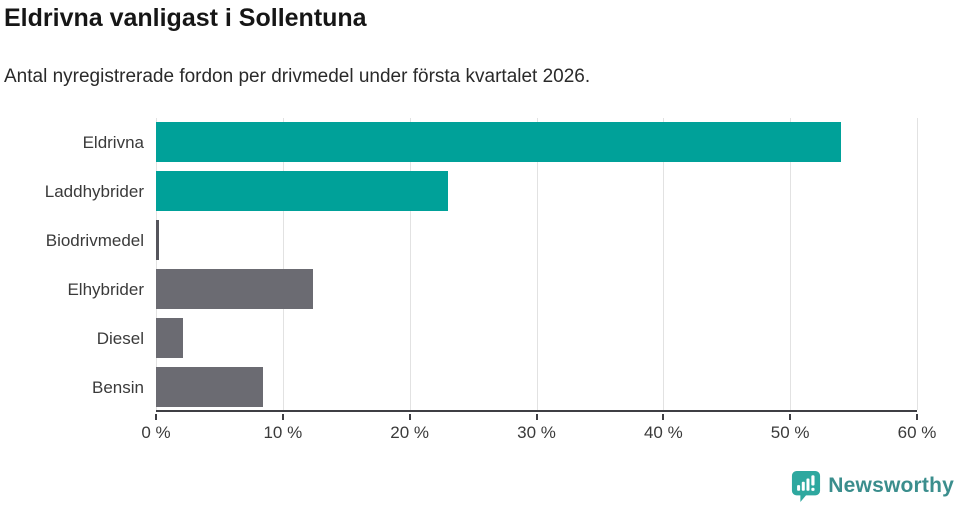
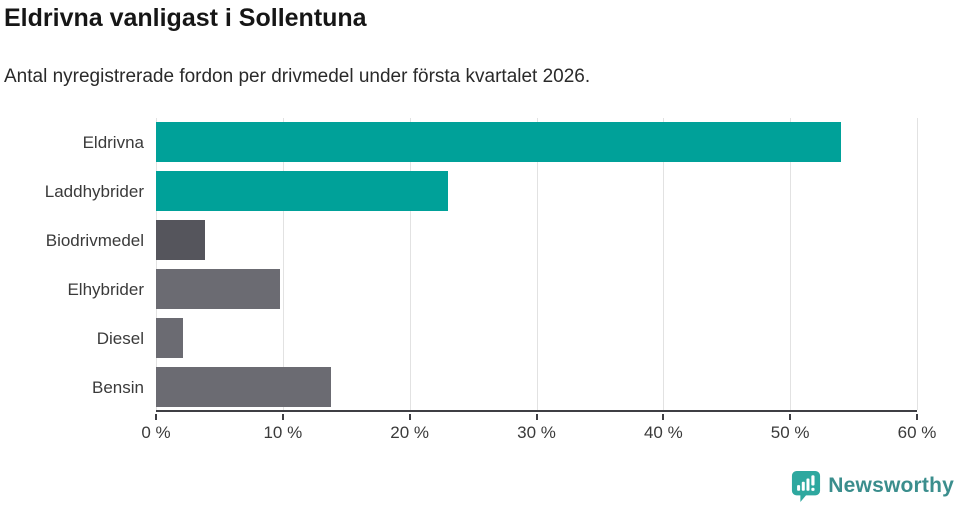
Biodrivmedel: 0.2% -> 3.9%
Elhybrider: 12.4% -> 9.8%
Bensin: 8.4% -> 13.8%
